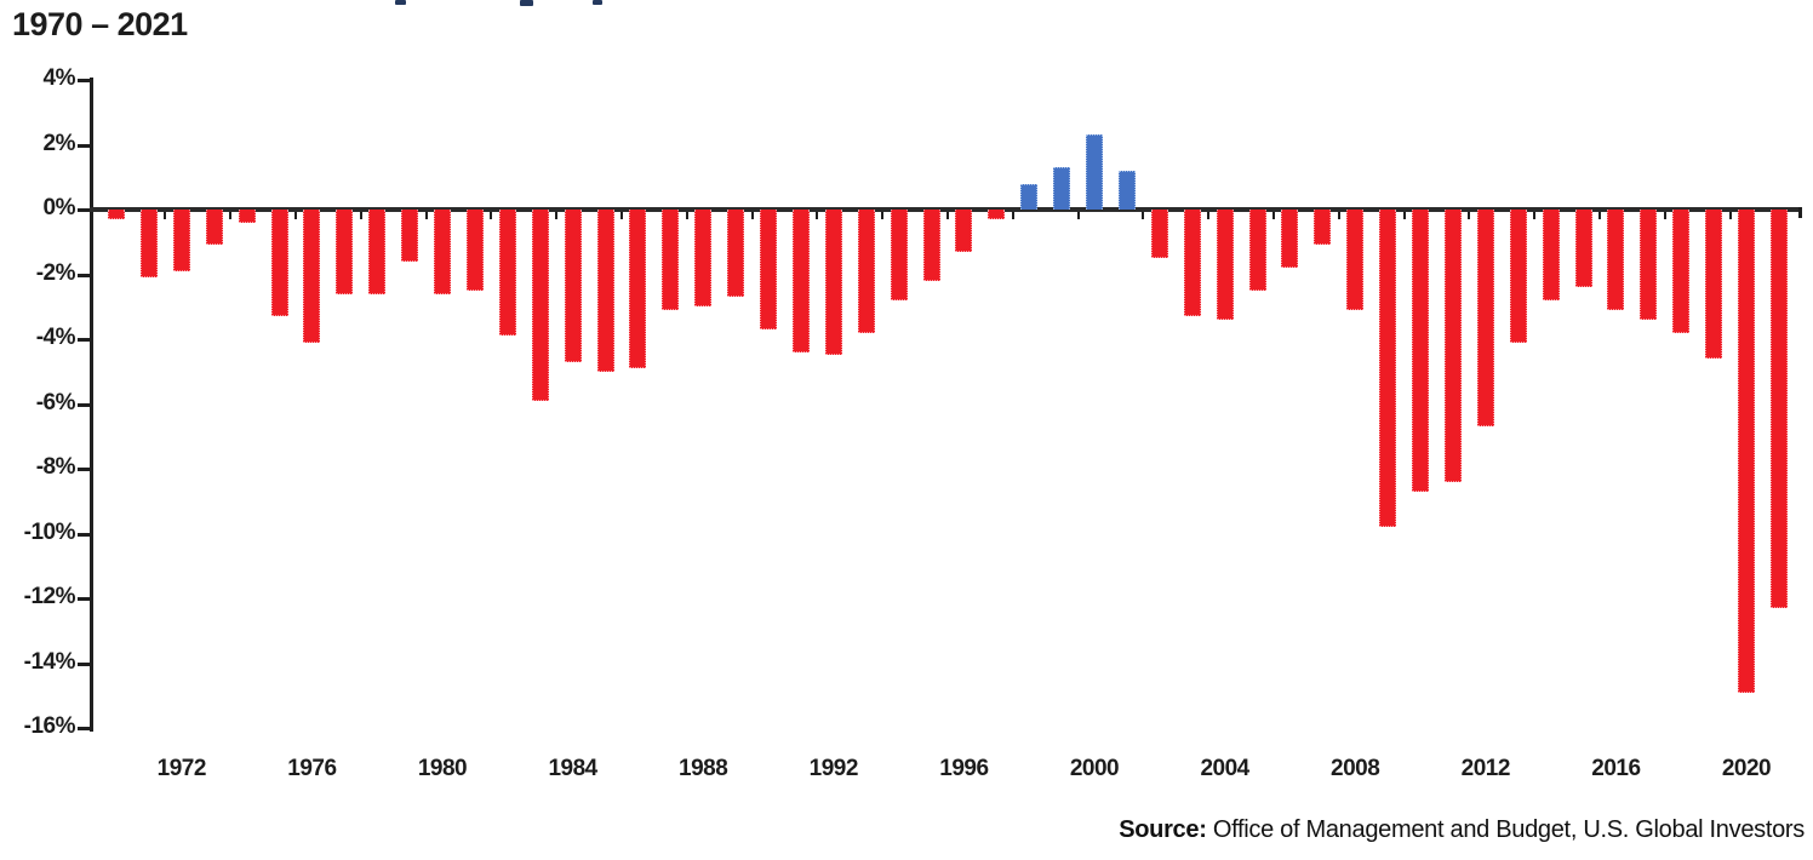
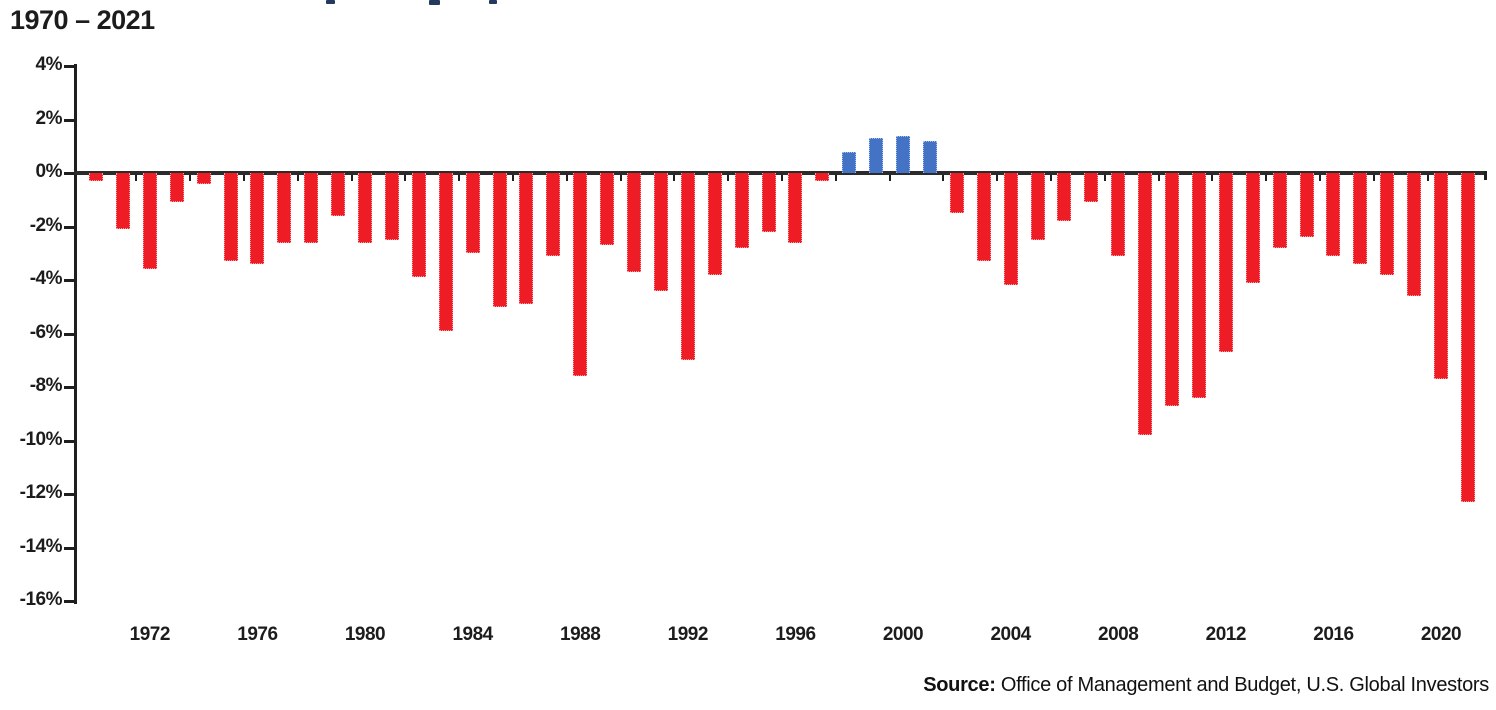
1972: -1.9% -> -3.6%
1976: -4.1% -> -3.4%
1984: -4.7% -> -3.0%
1988: -3.0% -> -7.6%
1992: -4.5% -> -7.0%
1996: -1.3% -> -2.6%
2000: 2.3% -> 1.4%
2004: -3.4% -> -4.2%
2020: -14.9% -> -7.7%
